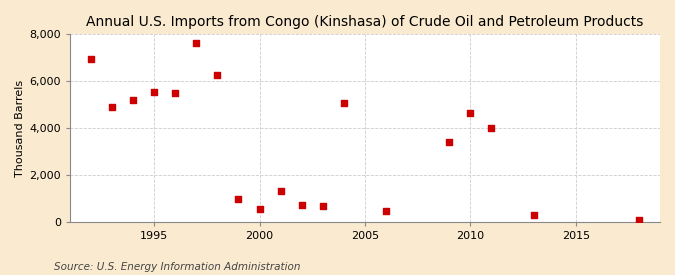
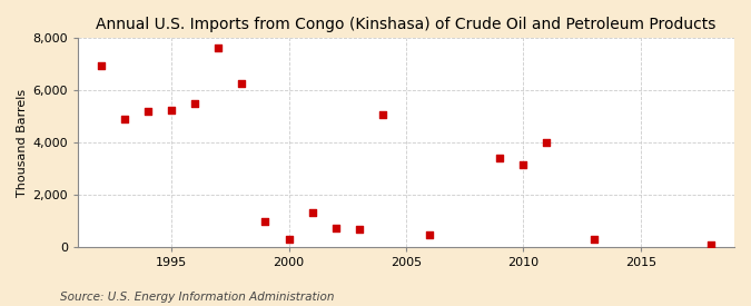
1995: 5,550 -> 5,250
2000: 550 -> 300
2010: 4,650 -> 3,150
